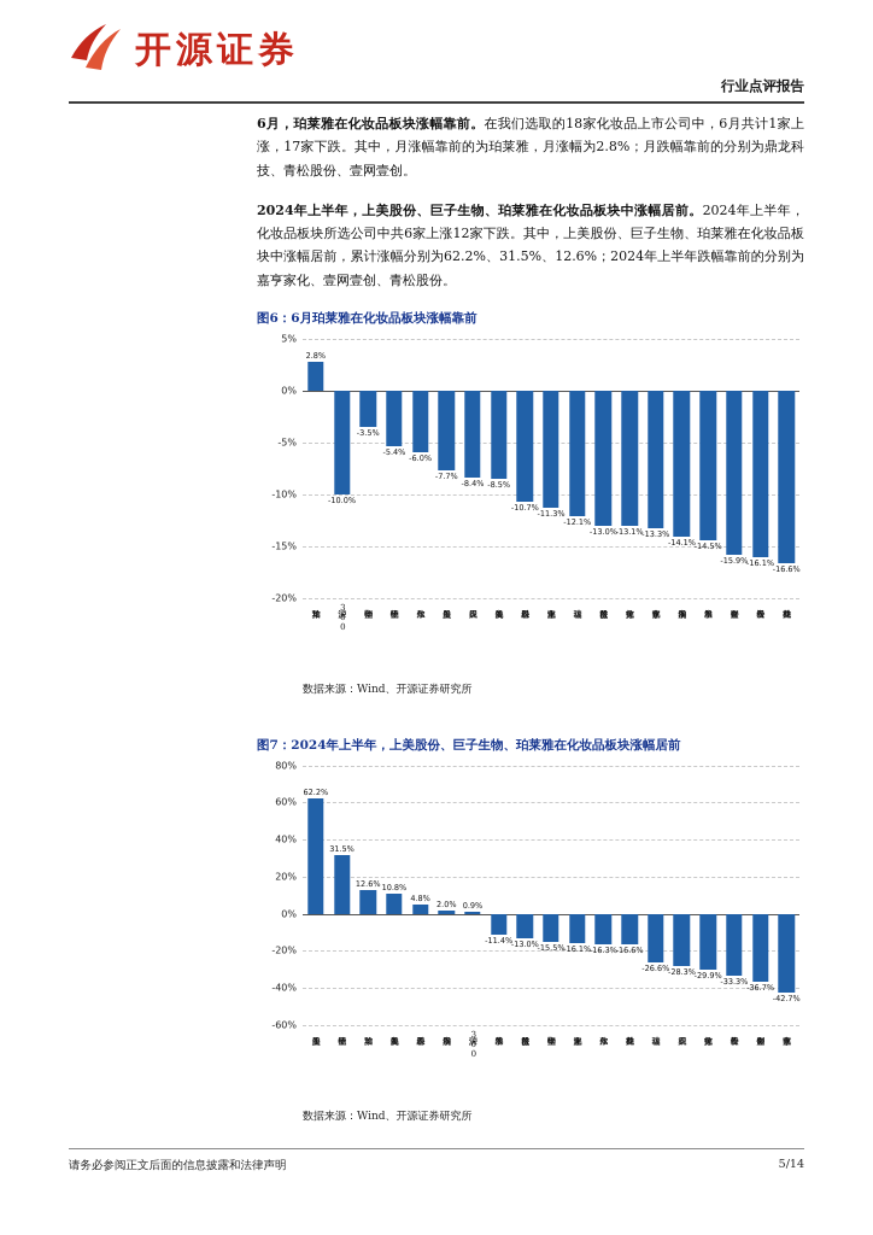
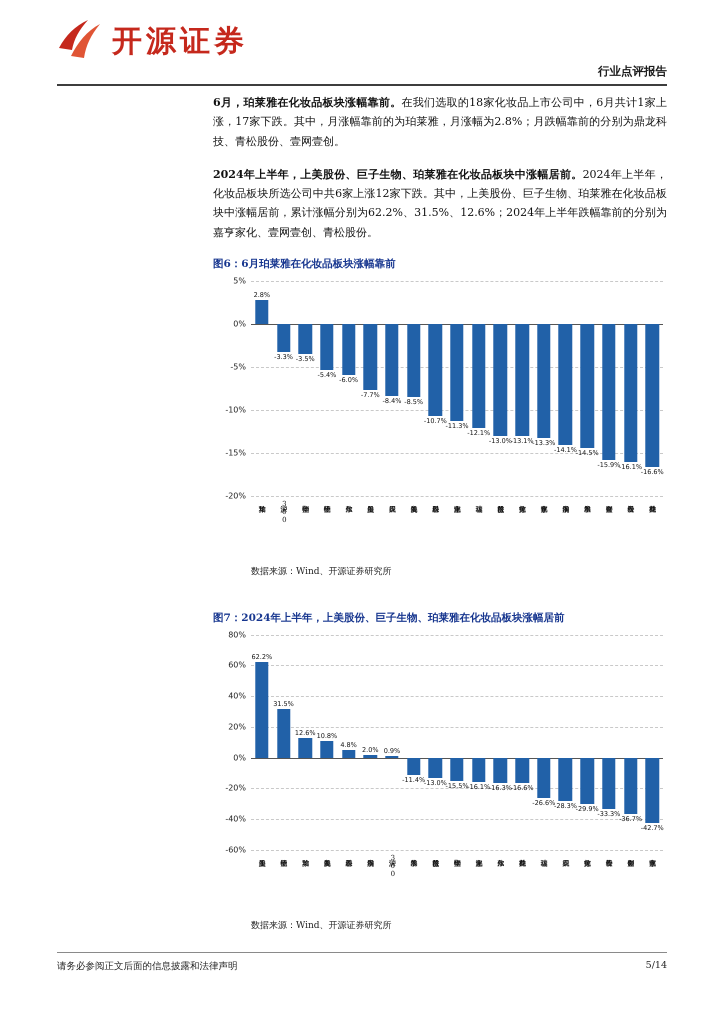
图6：6月珀莱雅在化妆品板块涨幅靠前/沪深300: -10.0% -> -3.3%
